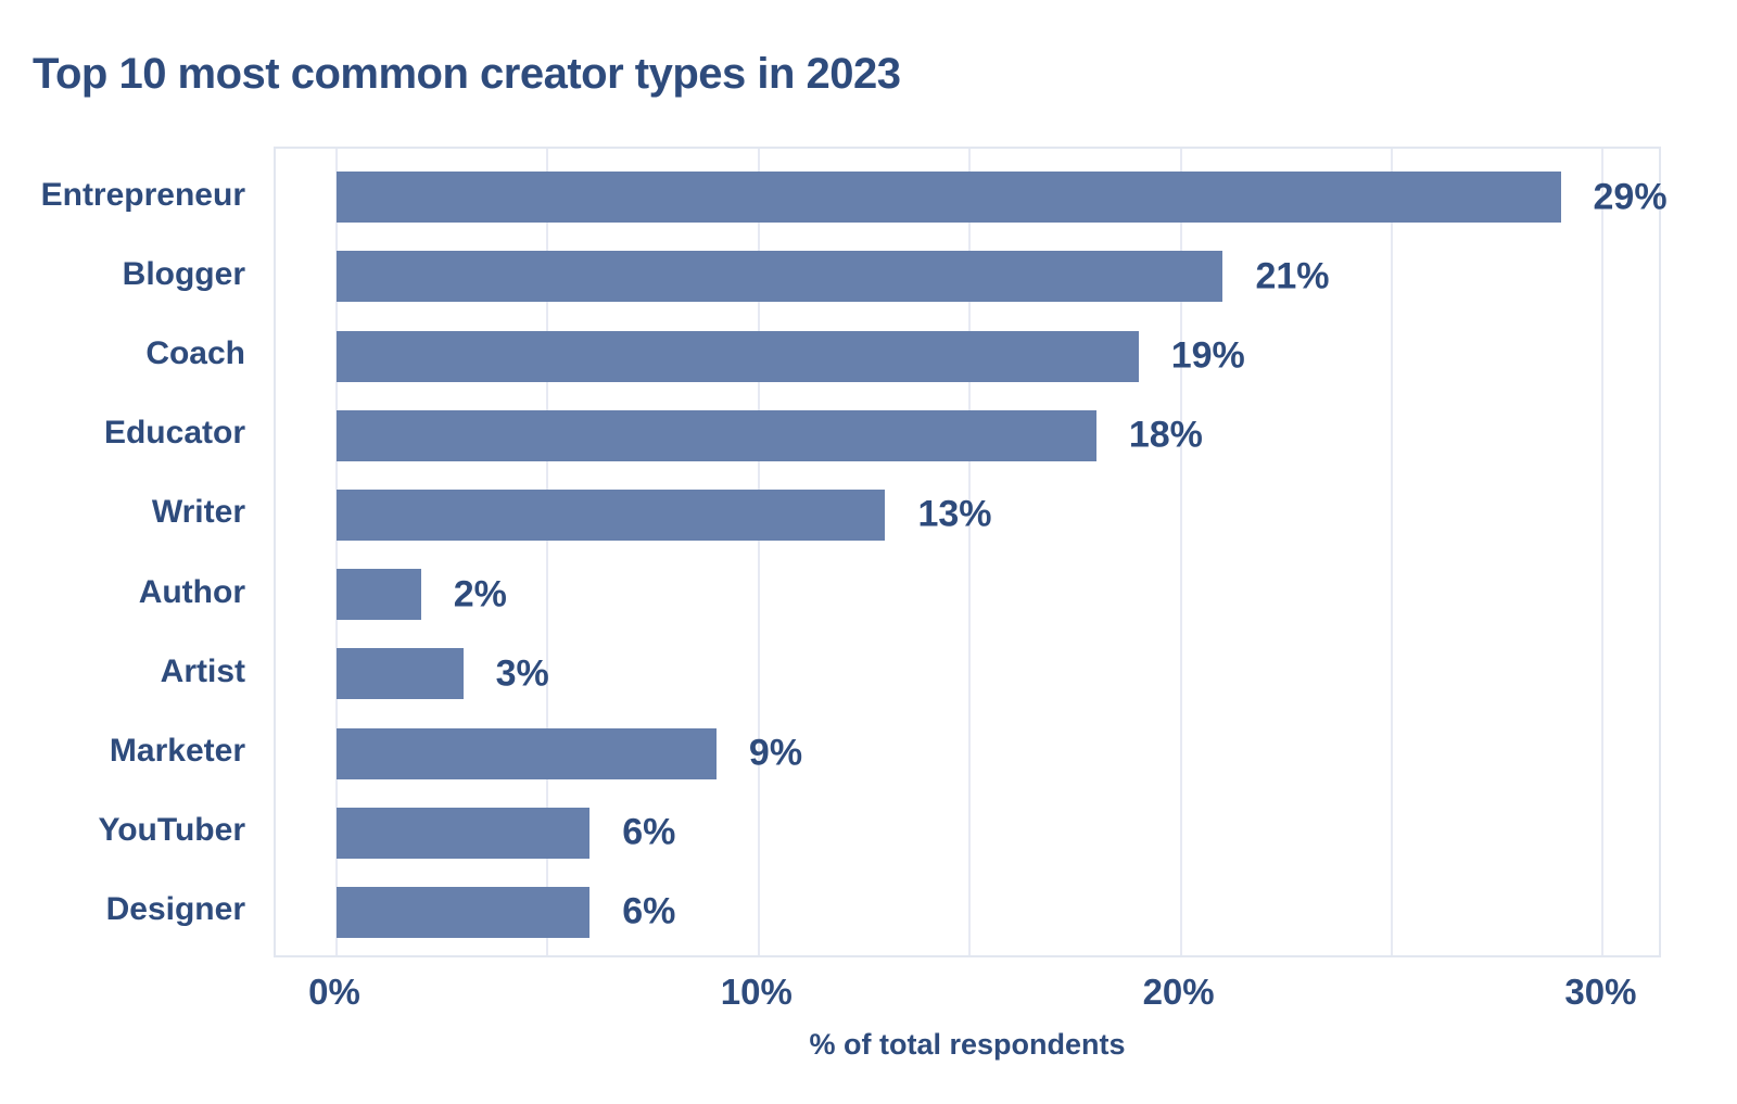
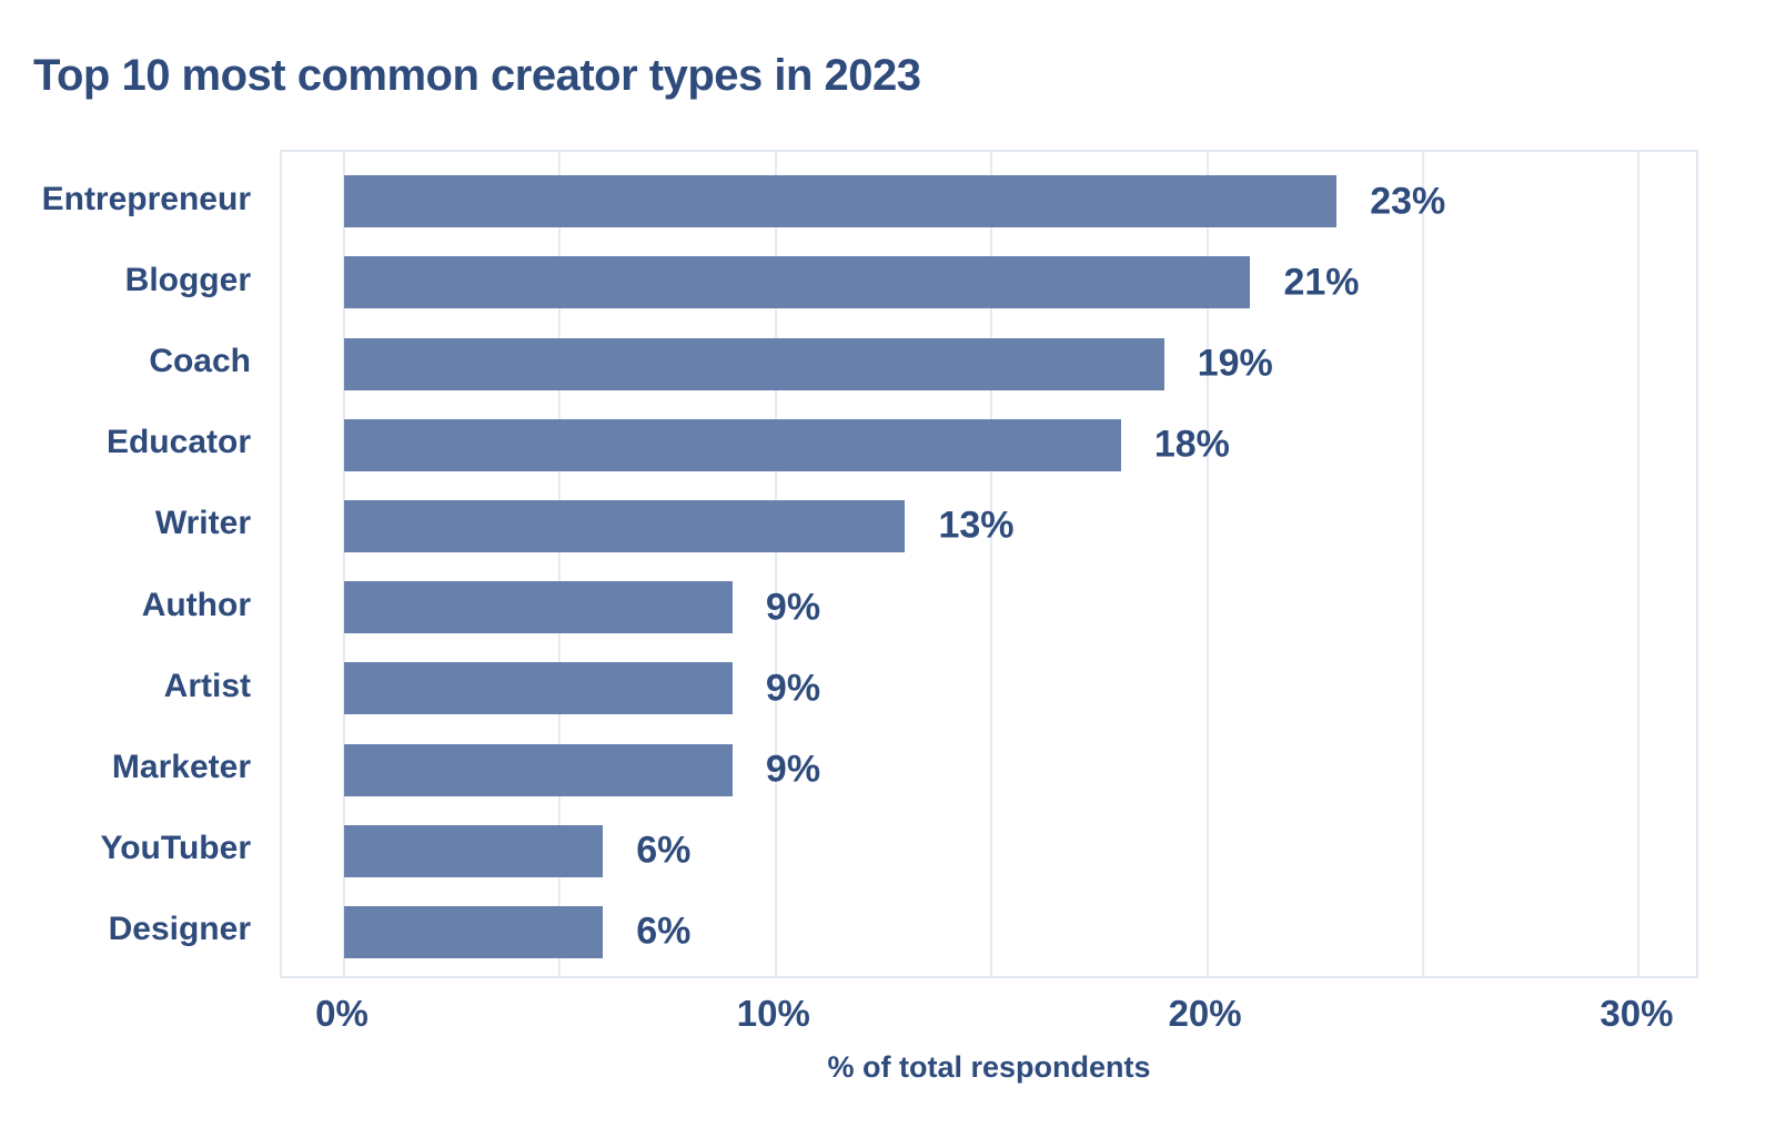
Entrepreneur: 29% -> 23%
Author: 2% -> 9%
Artist: 3% -> 9%
